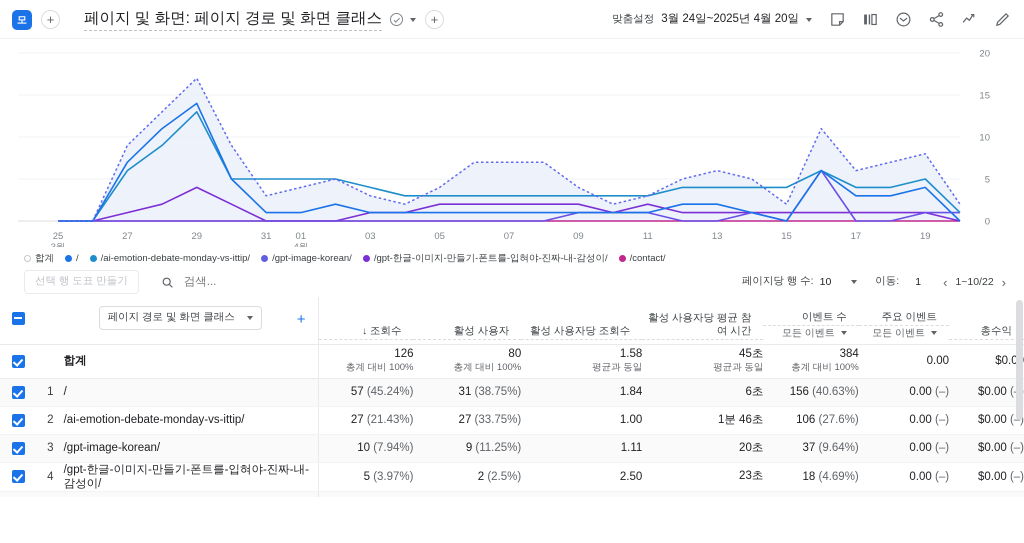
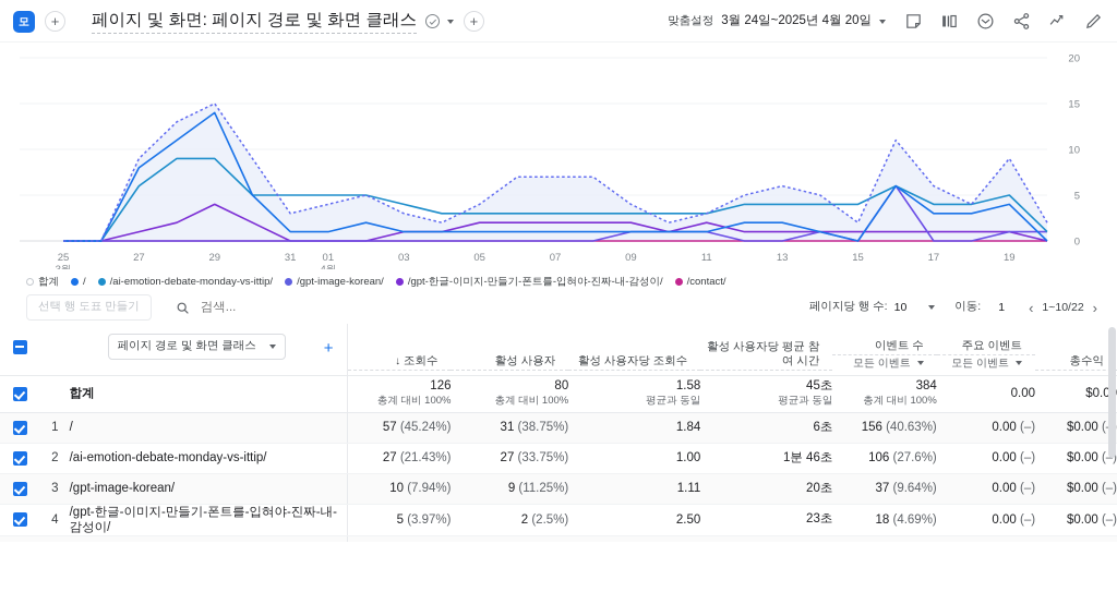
//27: 7 -> 8
합계/29: 17 -> 15
/ai-emotion-debate-monday-vs-ittip//29: 13 -> 9
합계/18: 7 -> 4
합계/19: 8 -> 9
